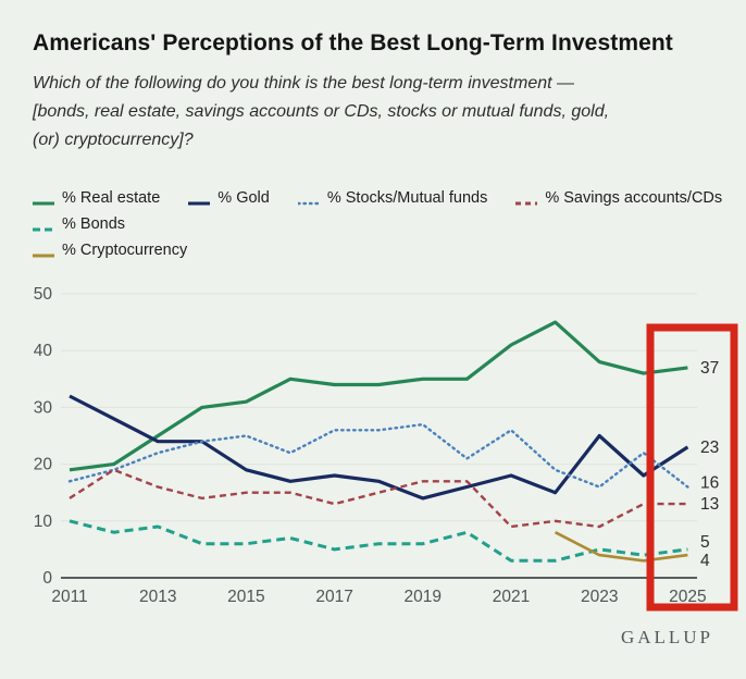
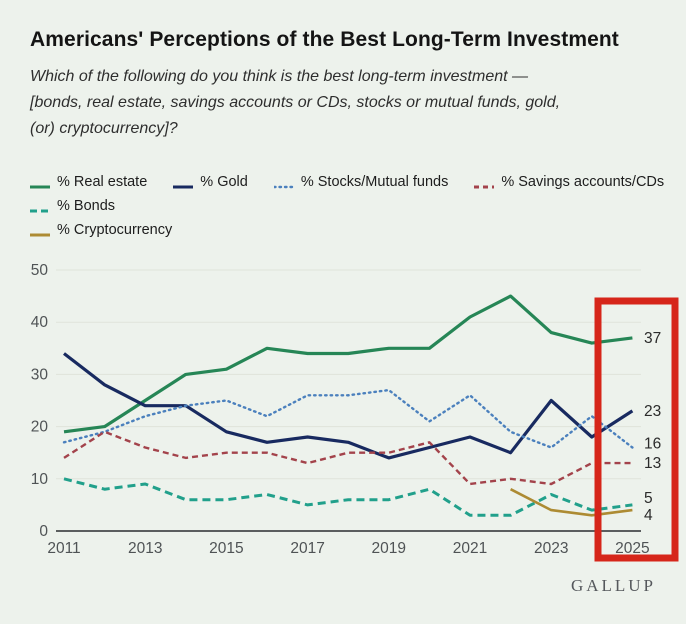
% Gold/2011: 32 -> 34
% Savings accounts/CDs/2019: 17 -> 15
% Bonds/2023: 5 -> 7
